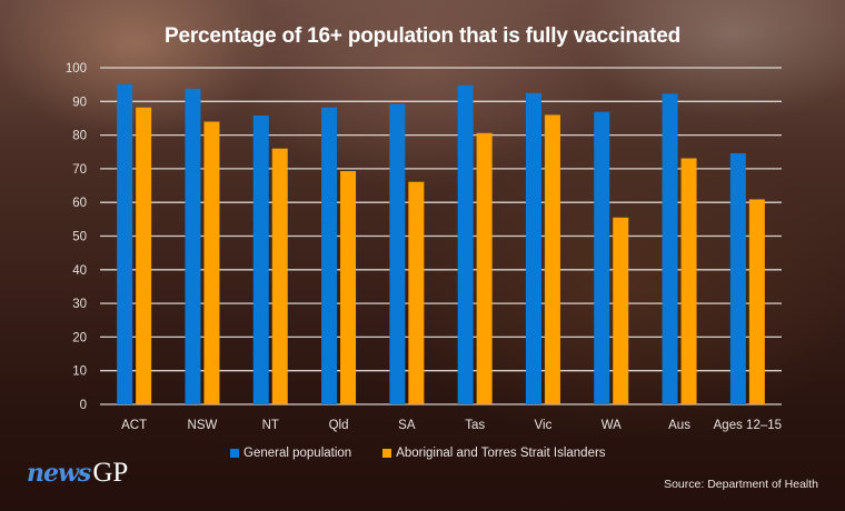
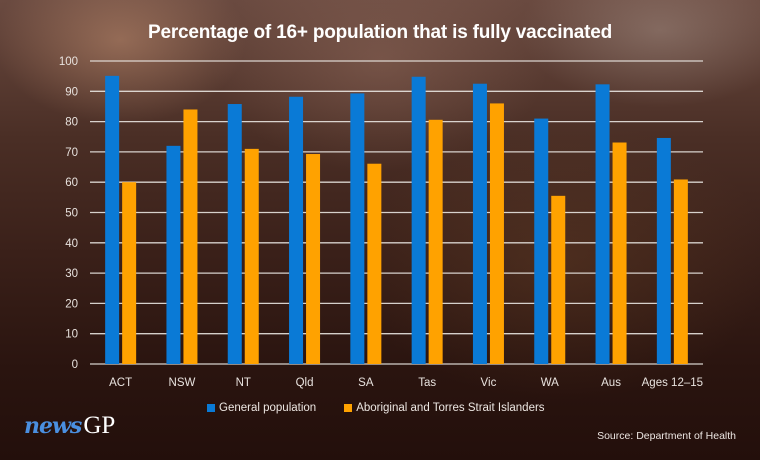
Aboriginal and Torres Strait Islanders/ACT: 88 -> 60
General population/NSW: 94 -> 72
Aboriginal and Torres Strait Islanders/NT: 76 -> 71
General population/WA: 87 -> 81
